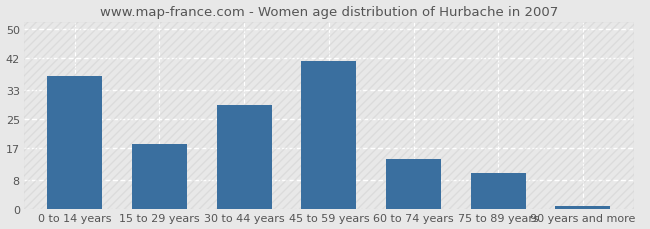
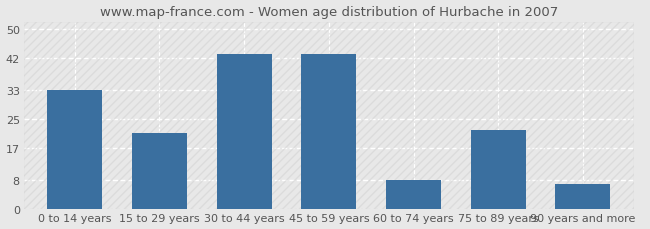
0 to 14 years: 37 -> 33
15 to 29 years: 18 -> 21
30 to 44 years: 29 -> 43
45 to 59 years: 41 -> 43
60 to 74 years: 14 -> 8
75 to 89 years: 10 -> 22
90 years and more: 1 -> 7
